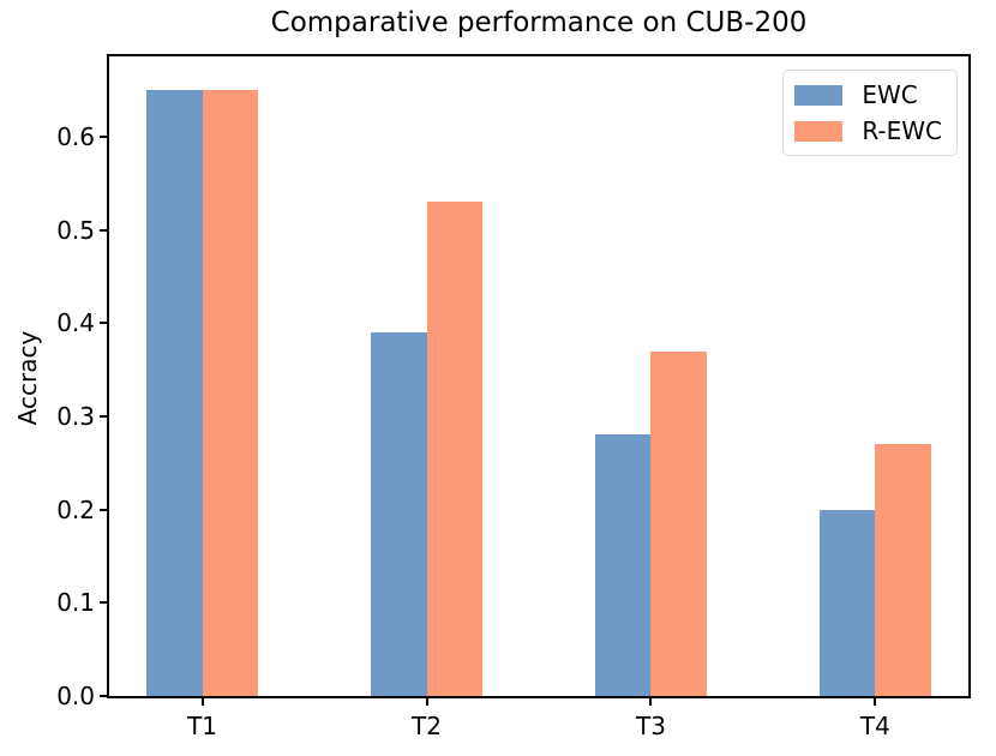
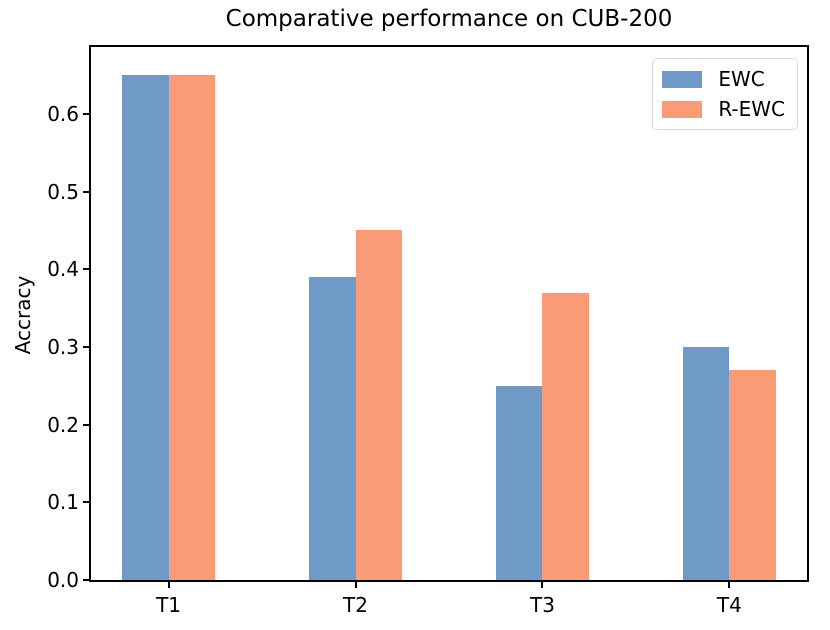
R-EWC/T2: 0.53 -> 0.45
EWC/T3: 0.28 -> 0.25
EWC/T4: 0.20 -> 0.30
